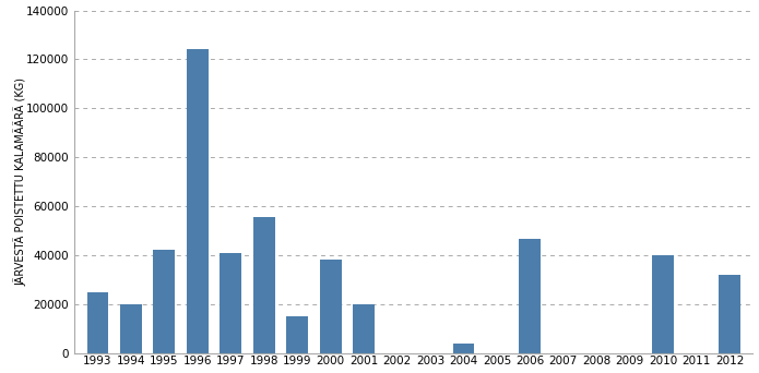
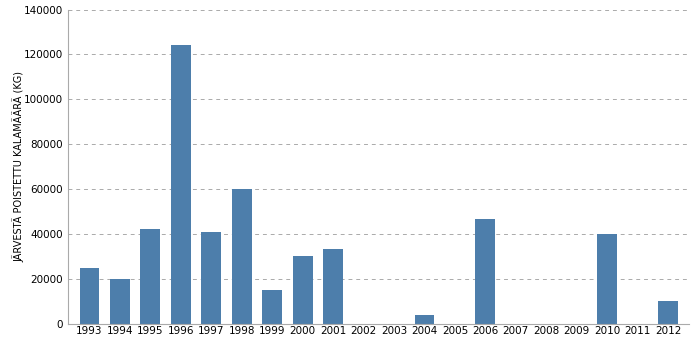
1998: 55500 -> 60000
2000: 38000 -> 30000
2001: 20000 -> 33500
2012: 32000 -> 10000
